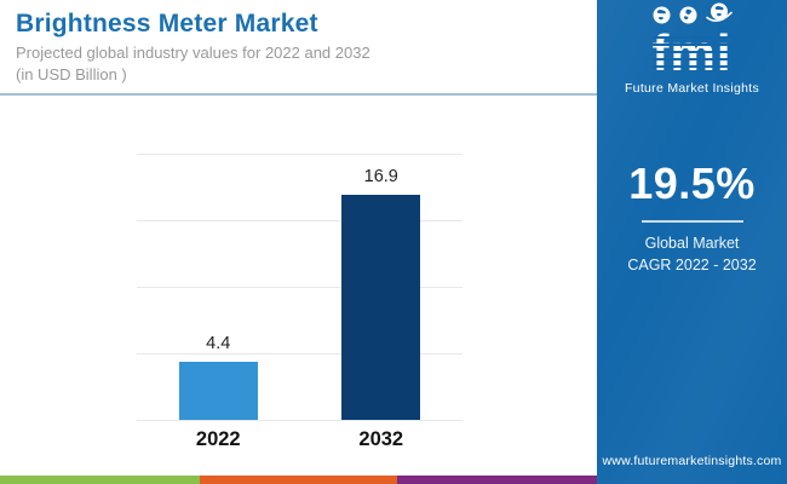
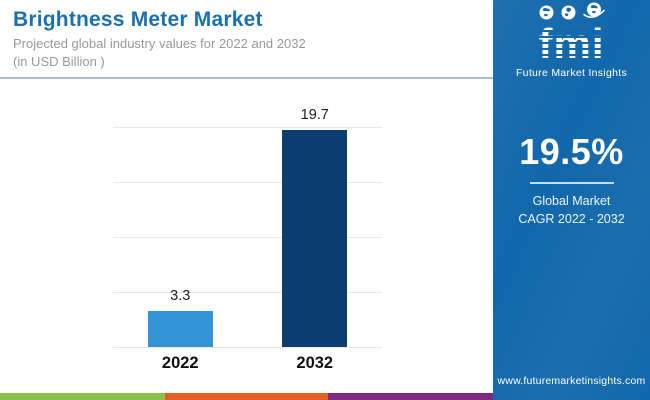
2022: 4.4 -> 3.3
2032: 16.9 -> 19.7
